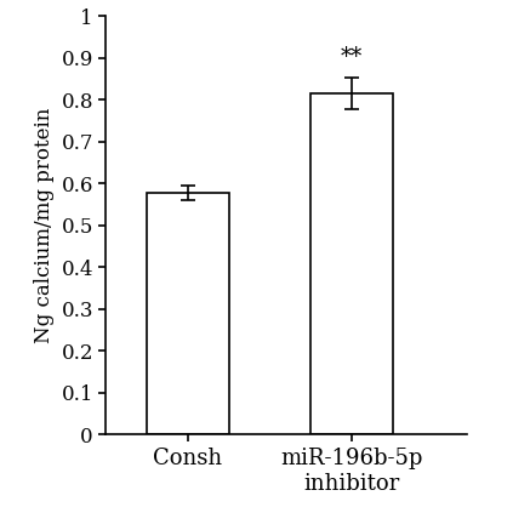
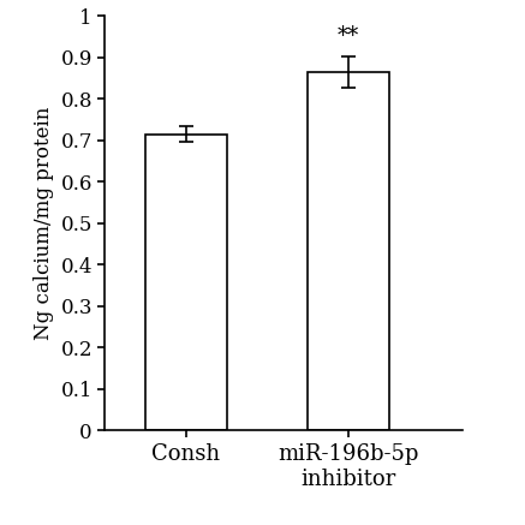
Consh: 0.578 -> 0.715
miR-196b-5p inhibitor: 0.815 -> 0.865
